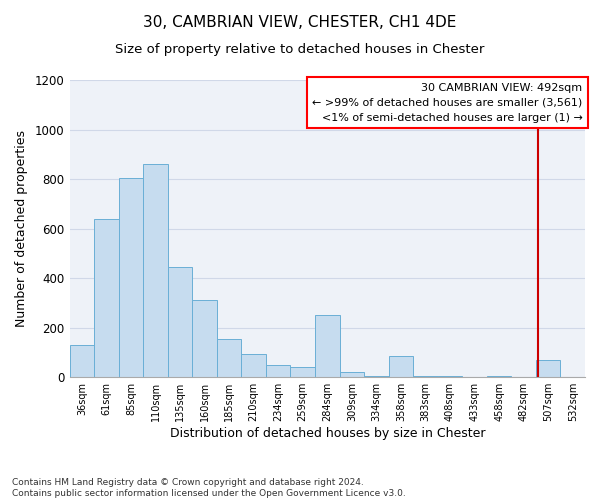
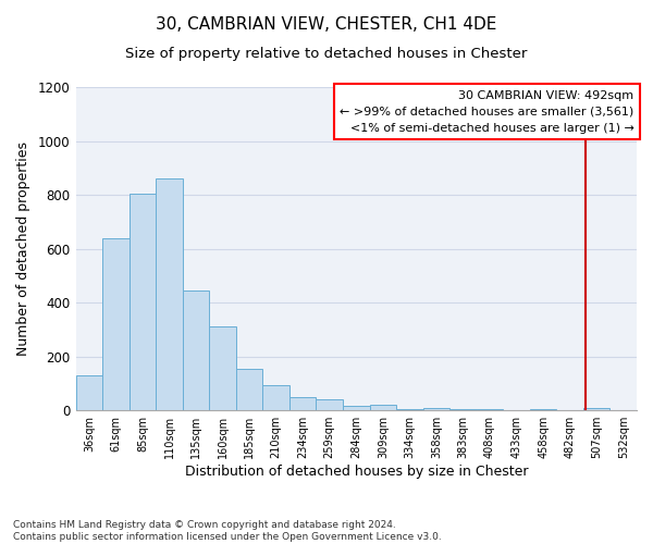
284sqm: 250 -> 15
358sqm: 85 -> 10
507sqm: 70 -> 8
